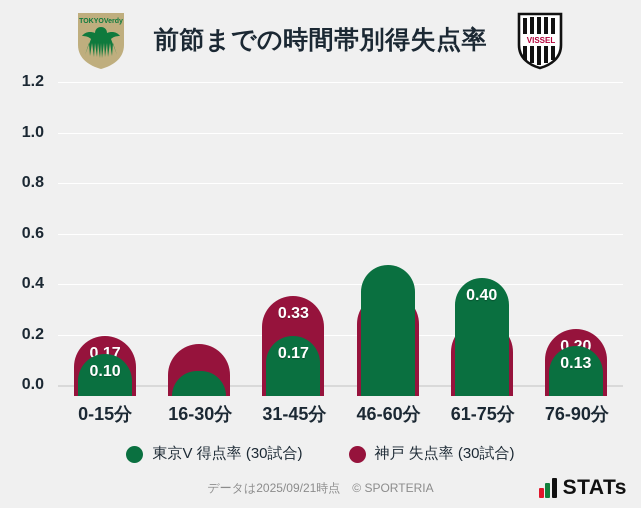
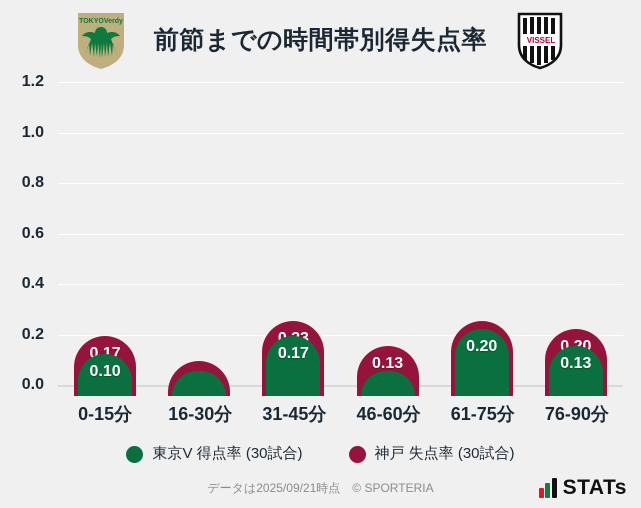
神戸 失点率 (30試合)/16-30分: 0.14 -> 0.07
神戸 失点率 (30試合)/31-45分: 0.33 -> 0.23
東京V 得点率 (30試合)/46-60分: 0.45 -> 0.03
神戸 失点率 (30試合)/46-60分: 0.34 -> 0.13
東京V 得点率 (30試合)/61-75分: 0.40 -> 0.20
